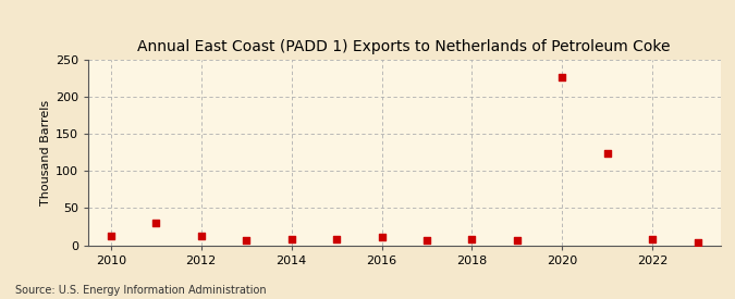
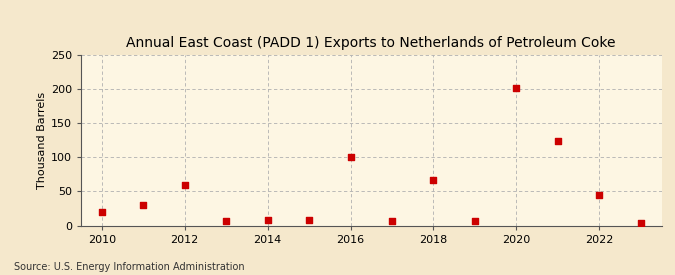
2010: 12 -> 20
2012: 13 -> 60
2016: 11 -> 100
2018: 8 -> 66
2020: 227 -> 202
2022: 8 -> 44
